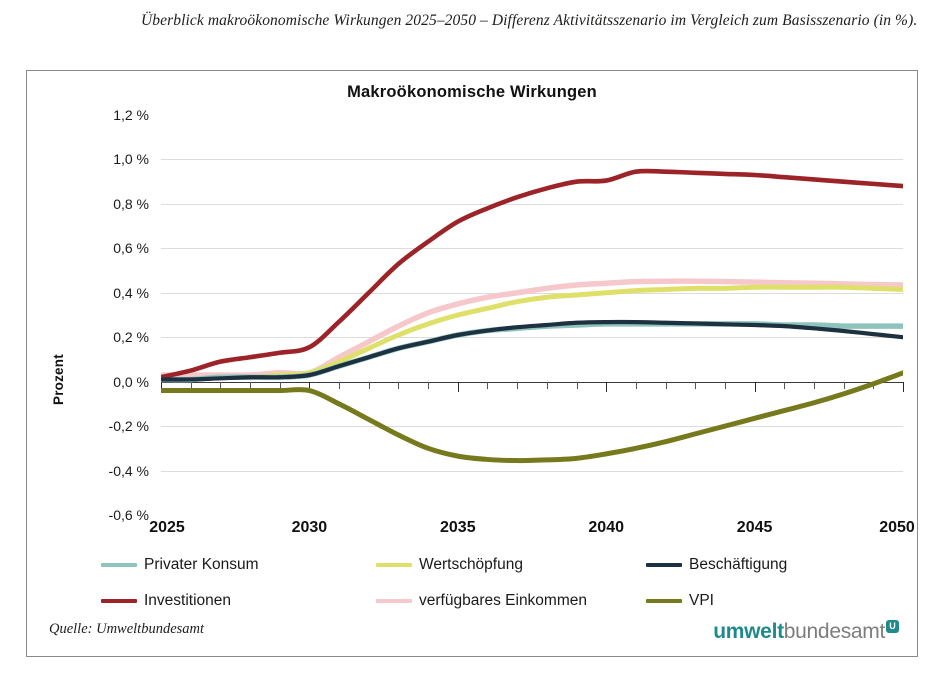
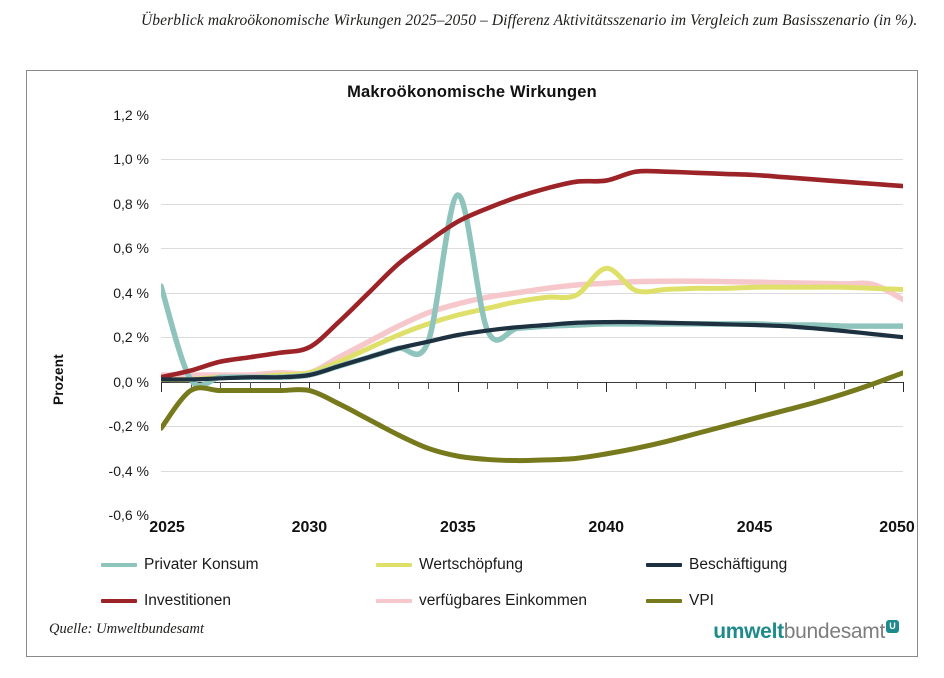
Privater Konsum/2025: 0,01% -> 0,43%
VPI/2025: -0,04% -> -0,21%
Privater Konsum/2035: 0,21% -> 0,84%
Wertschöpfung/2040: 0,40% -> 0,51%
verfügbares Einkommen/2050: 0,43% -> 0,37%
